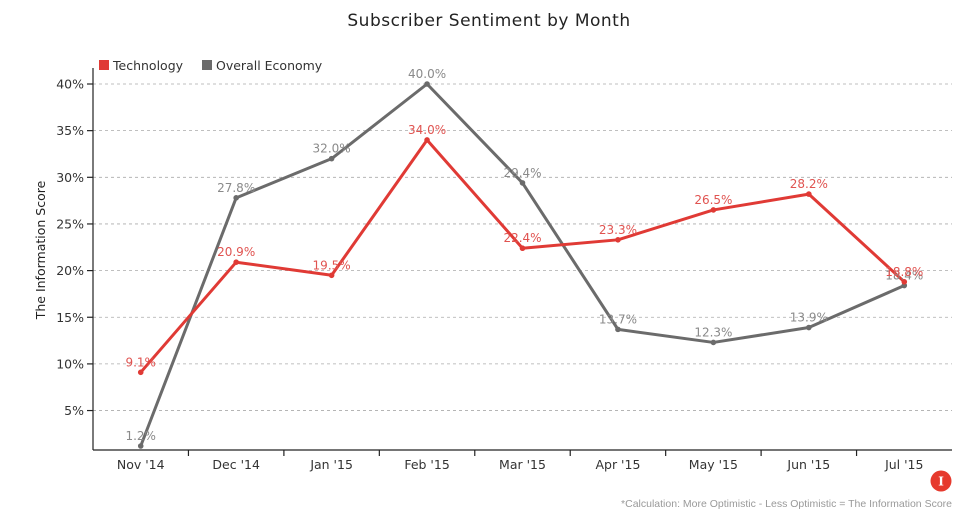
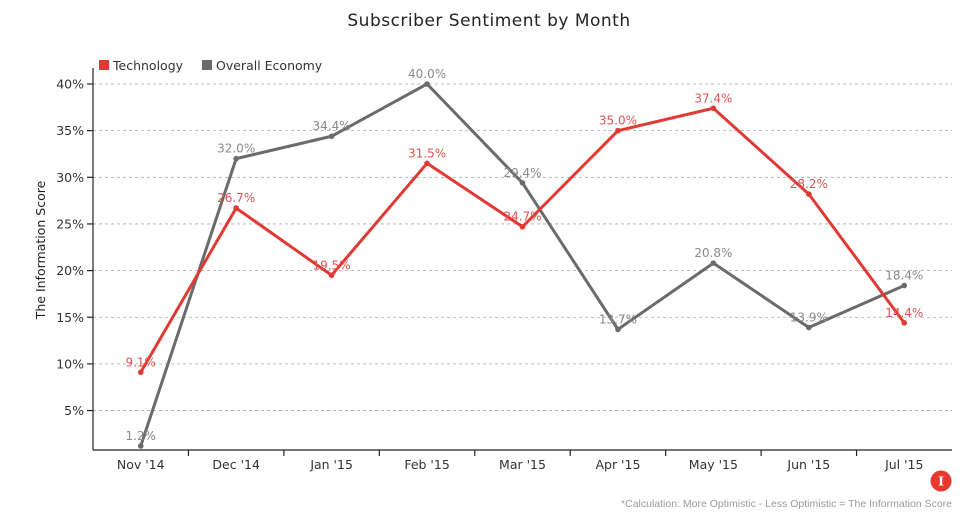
Technology/Dec '14: 20.9% -> 26.7%
Overall Economy/Dec '14: 27.8% -> 32.0%
Overall Economy/Jan '15: 32.0% -> 34.4%
Technology/Feb '15: 34.0% -> 31.5%
Technology/Mar '15: 22.4% -> 24.7%
Technology/Apr '15: 23.3% -> 35.0%
Technology/May '15: 26.5% -> 37.4%
Overall Economy/May '15: 12.3% -> 20.8%
Technology/Jul '15: 18.8% -> 14.4%
